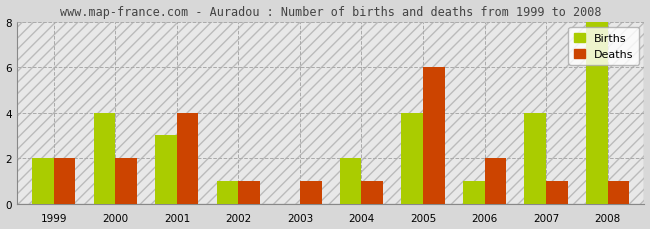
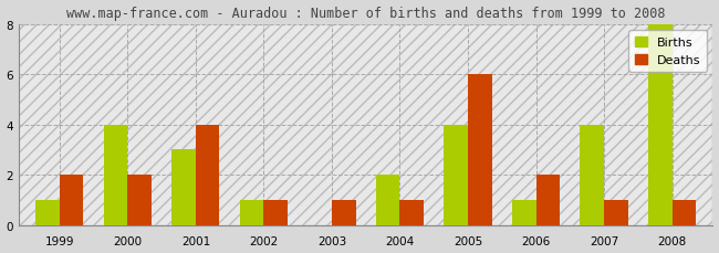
Births/1999: 2 -> 1
